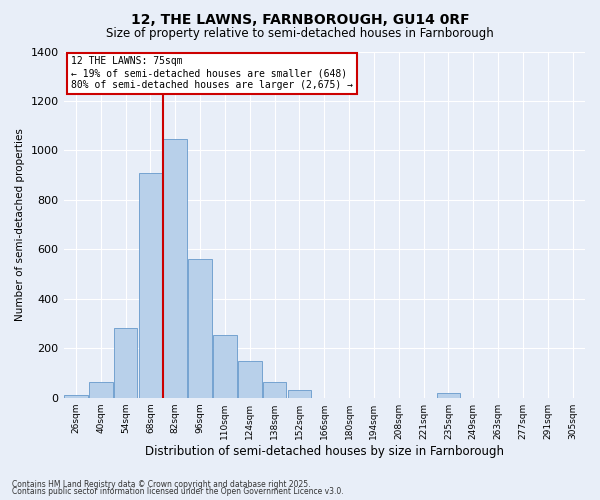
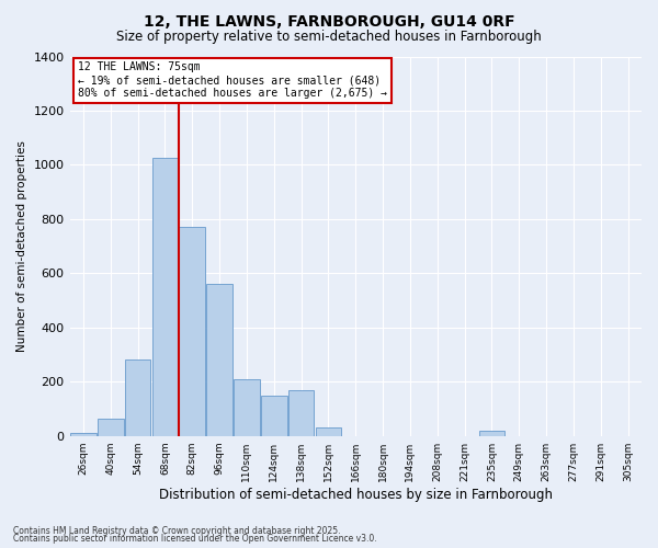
68sqm: 910 -> 1025
82sqm: 1045 -> 770
110sqm: 255 -> 210
138sqm: 65 -> 170
